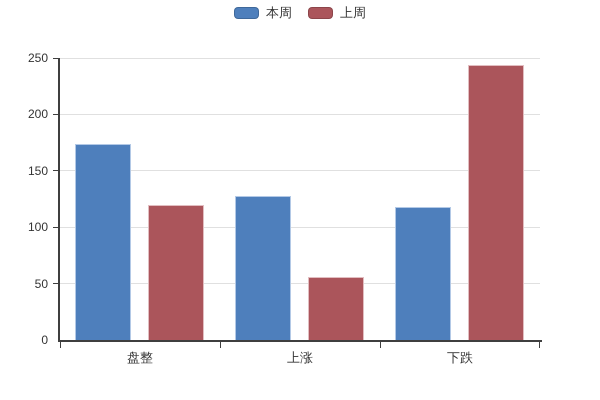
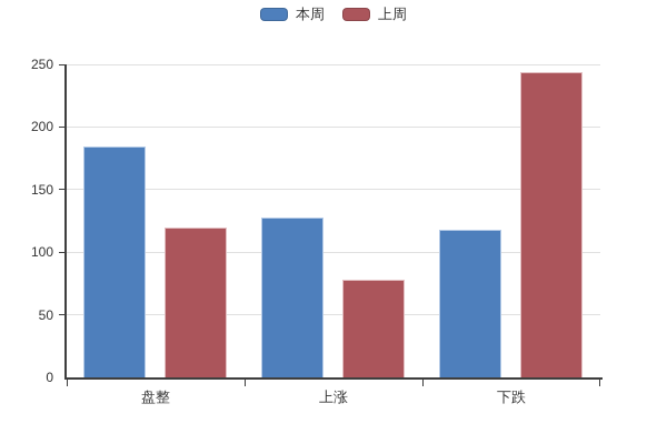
本周/盘整: 174 -> 184
上周/上涨: 56 -> 78
